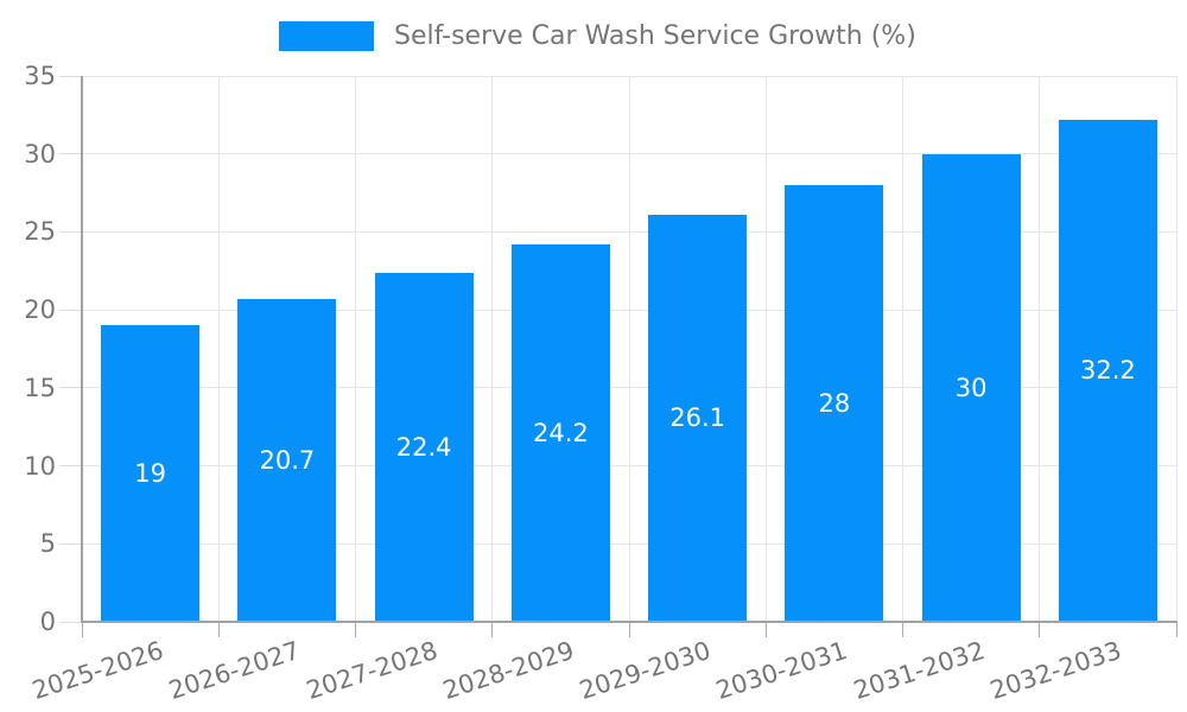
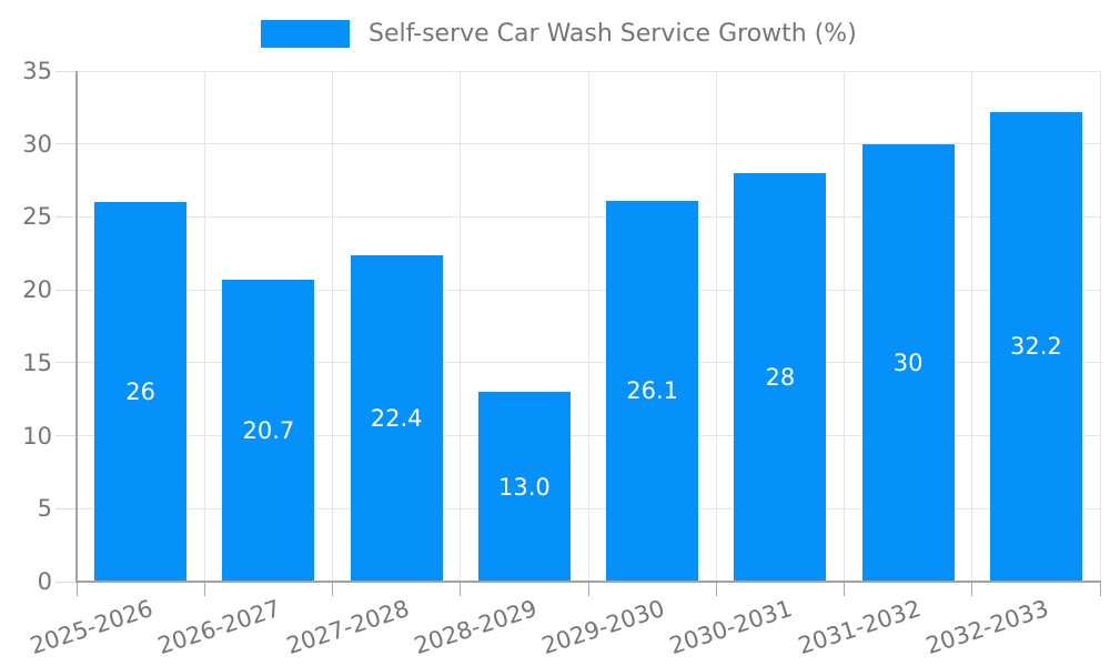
2025-2026: 19 -> 26
2028-2029: 24.2 -> 13.0
